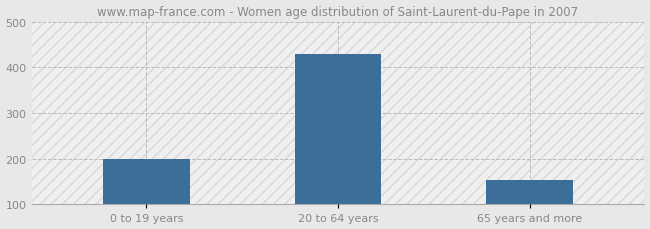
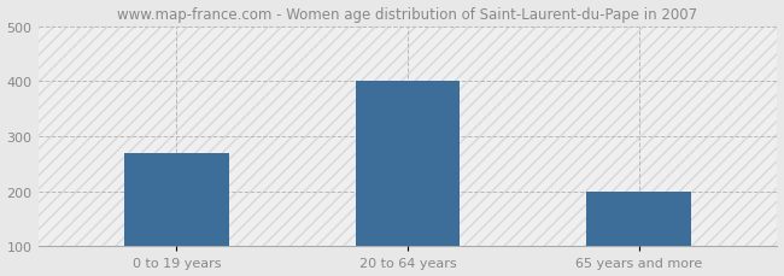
0 to 19 years: 199 -> 270
20 to 64 years: 429 -> 400
65 years and more: 153 -> 200
